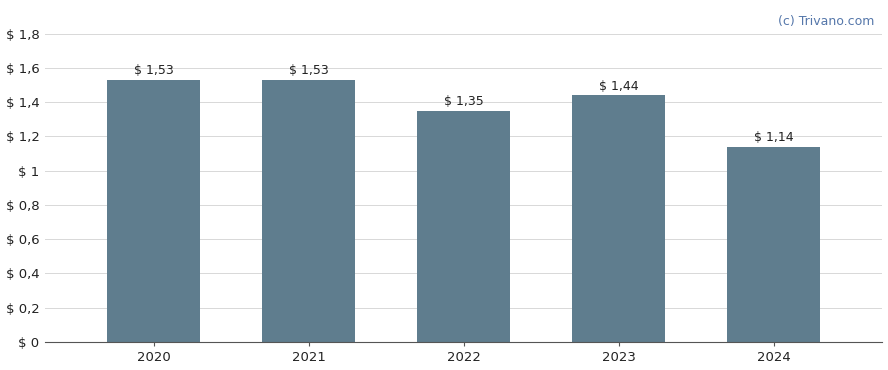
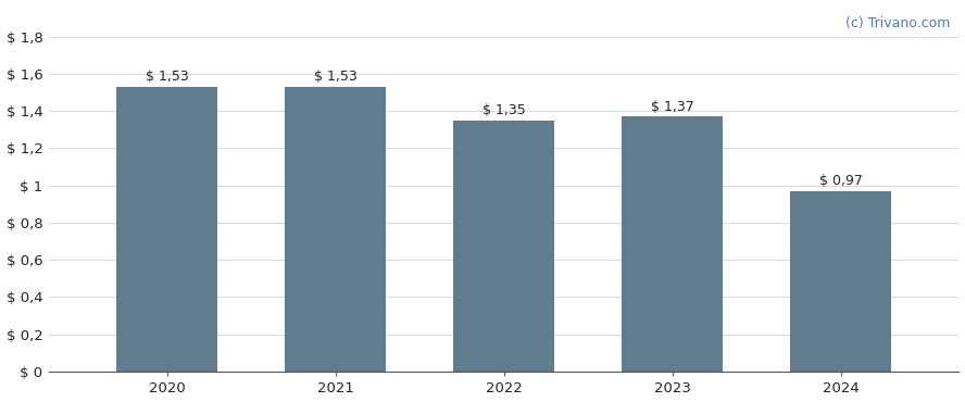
2023: 1,44 -> 1,37
2024: 1,14 -> 0,97
